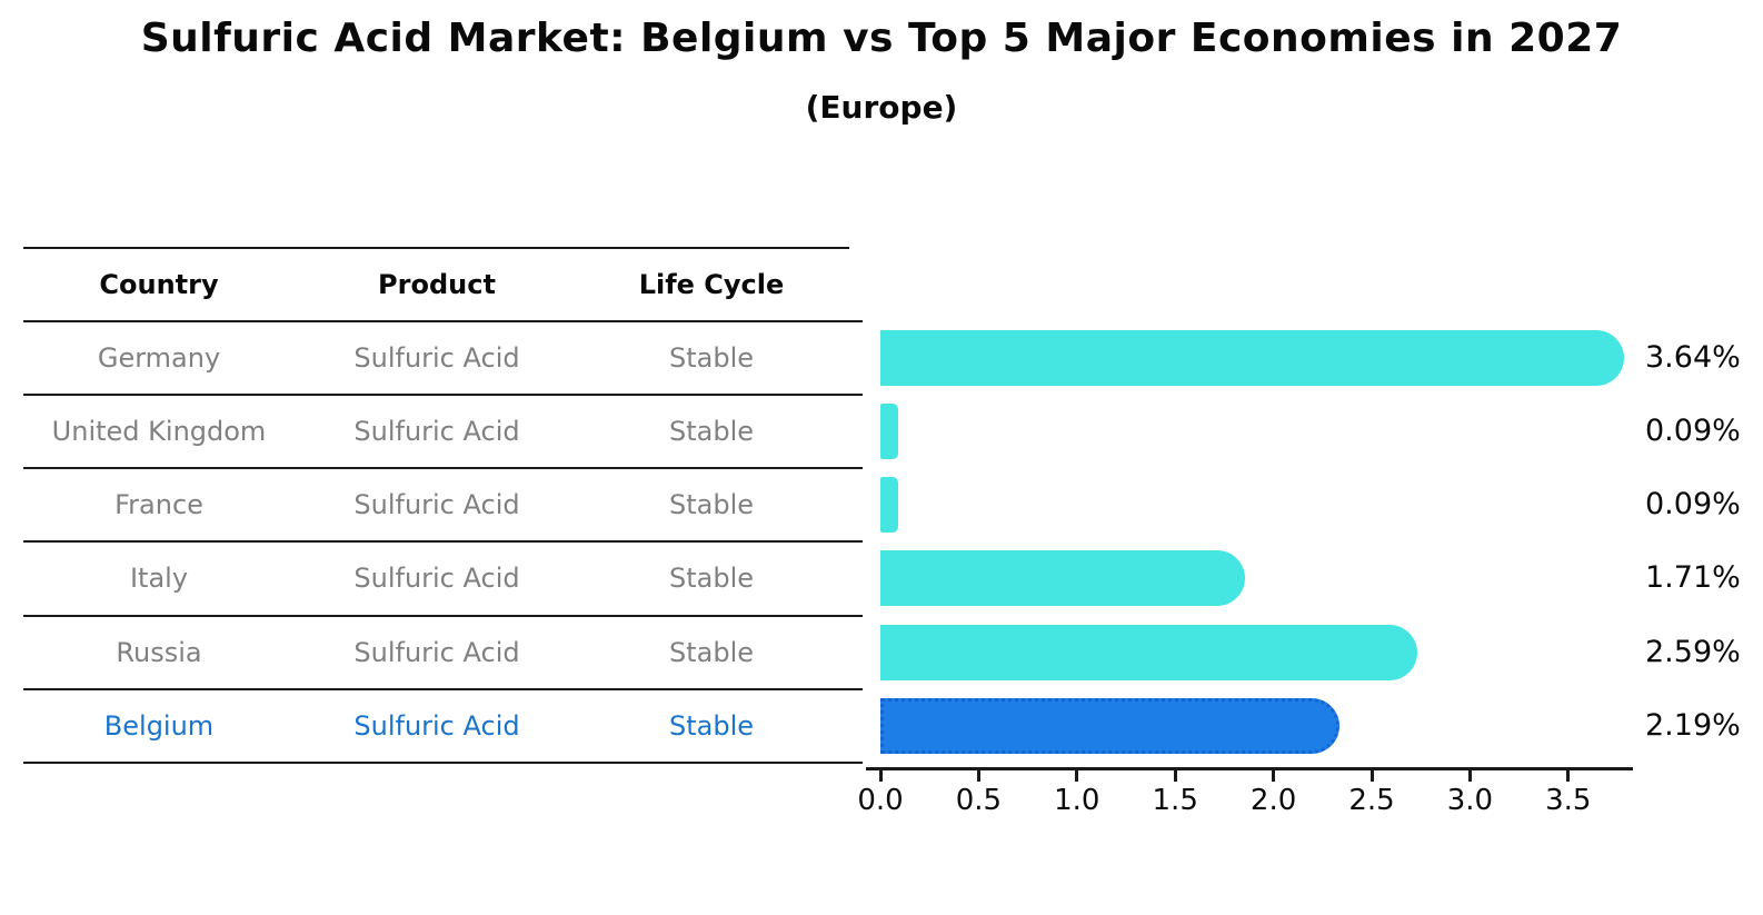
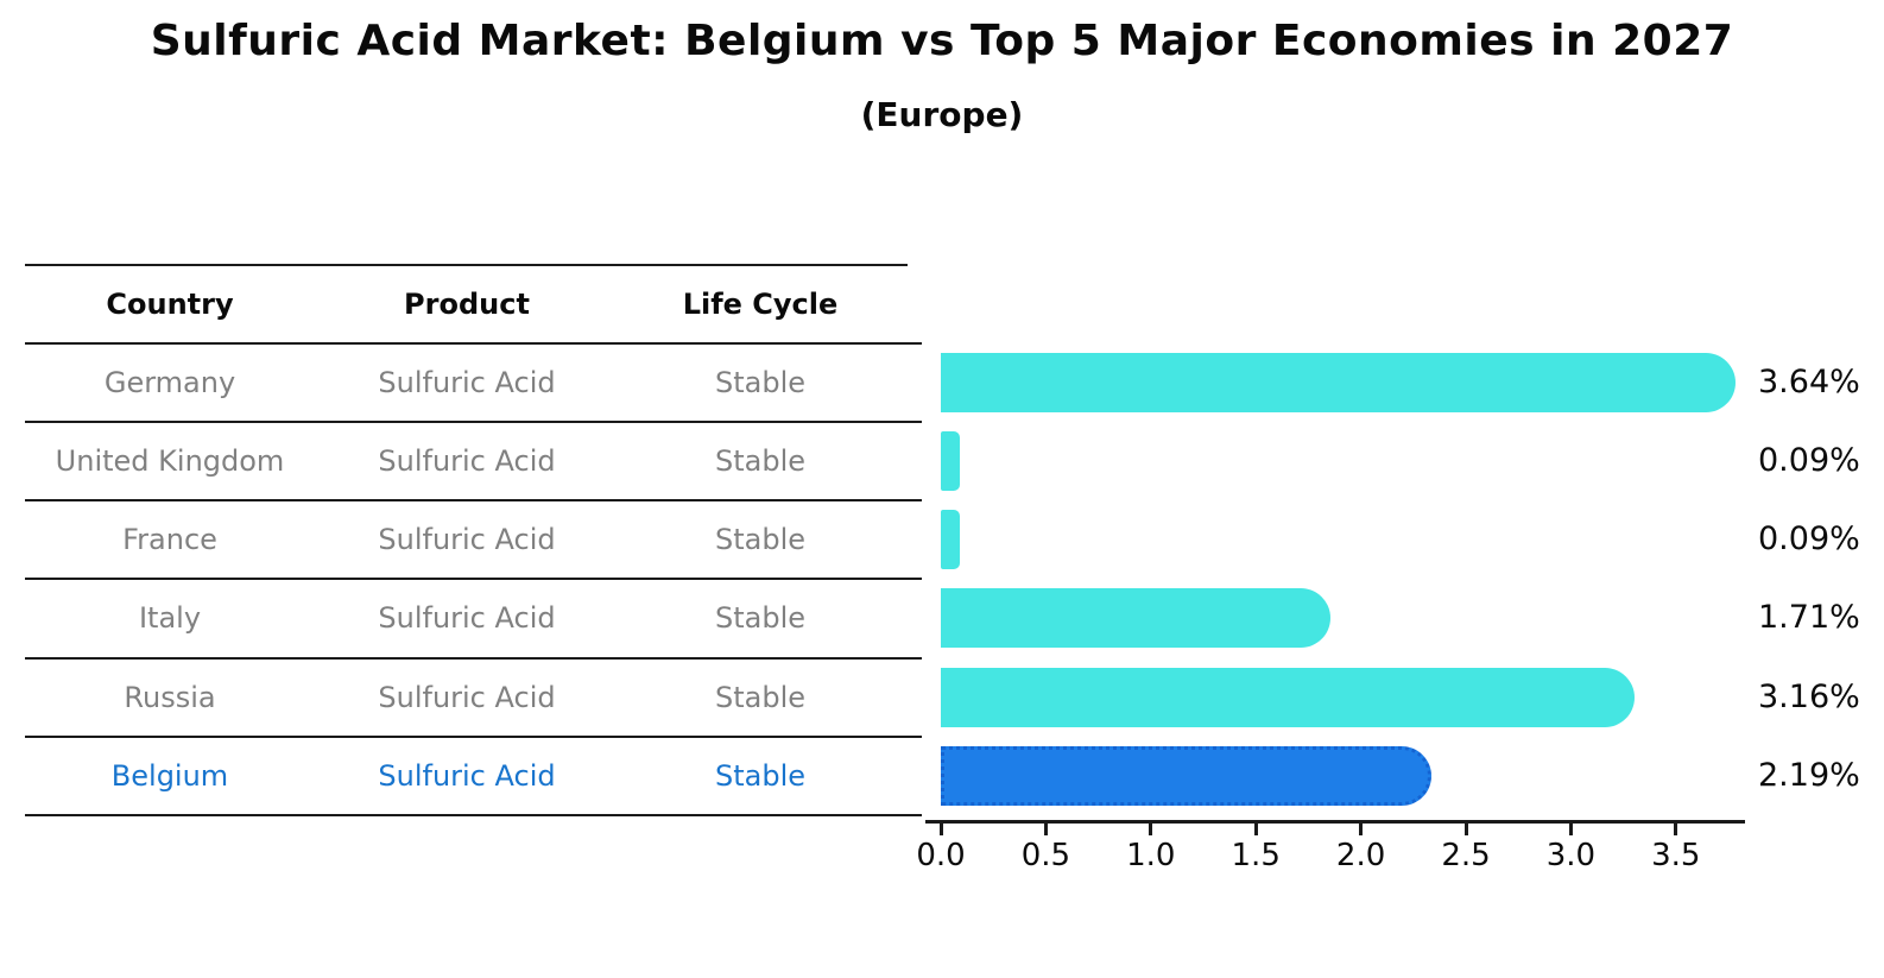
Russia: 2.59% -> 3.16%
